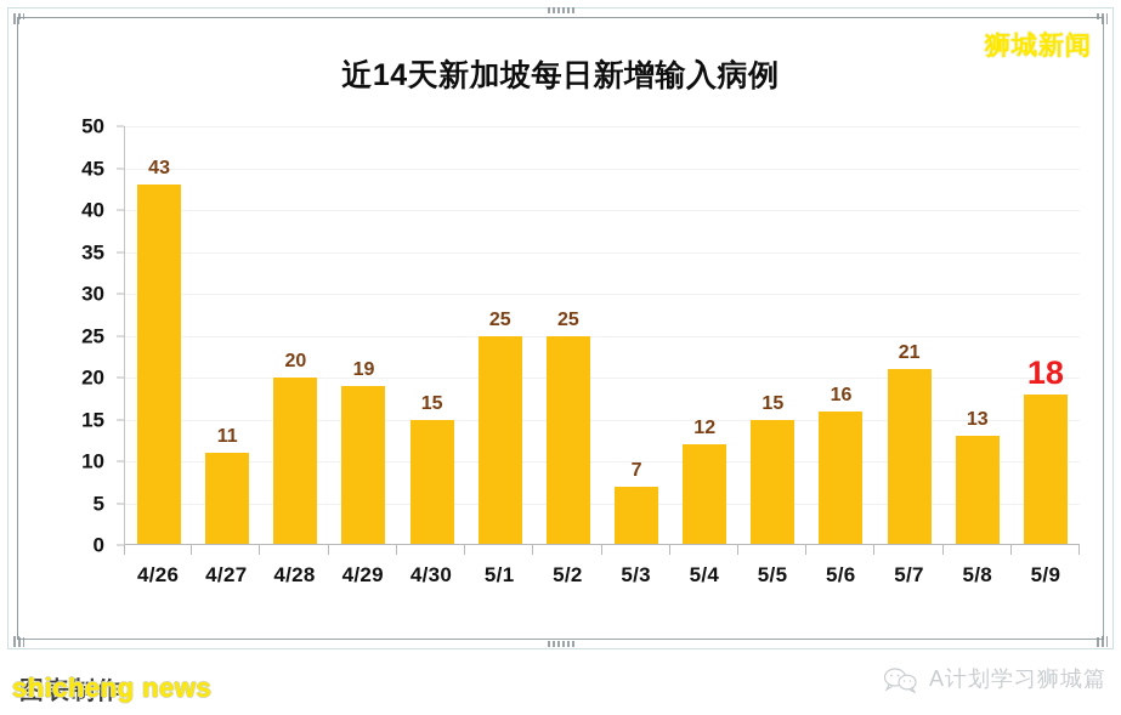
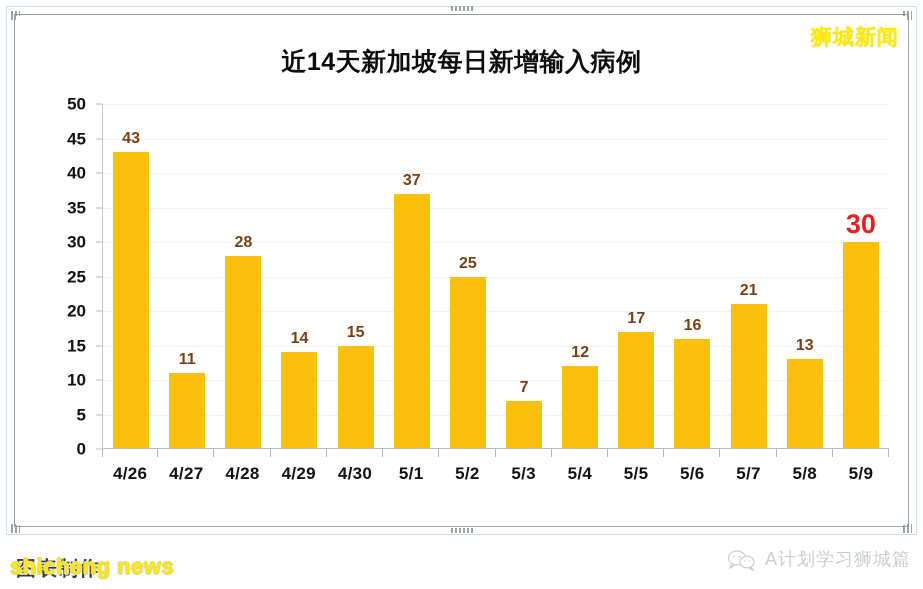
4/28: 20 -> 28
4/29: 19 -> 14
5/1: 25 -> 37
5/5: 15 -> 17
5/9: 18 -> 30
